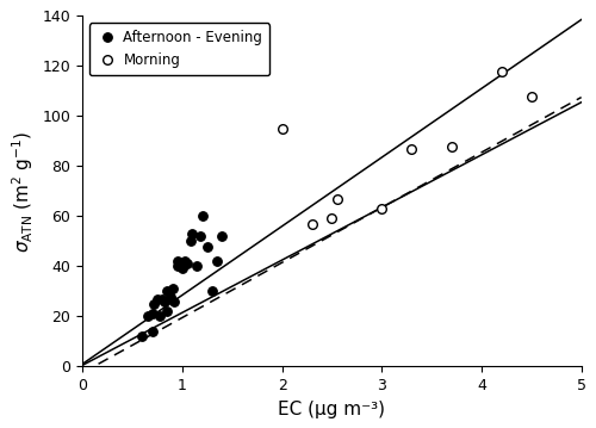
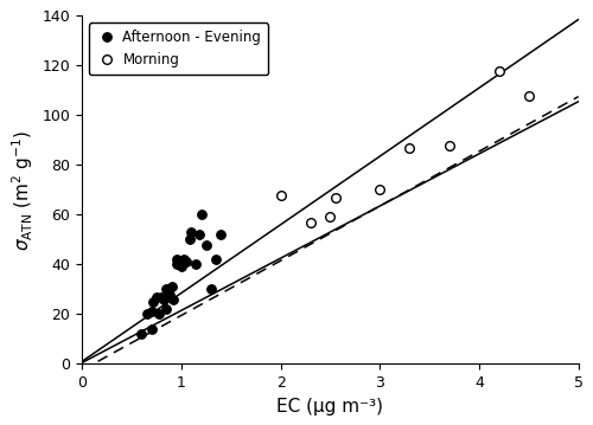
Morning/2: 95 -> 68
Morning/3: 63 -> 70
